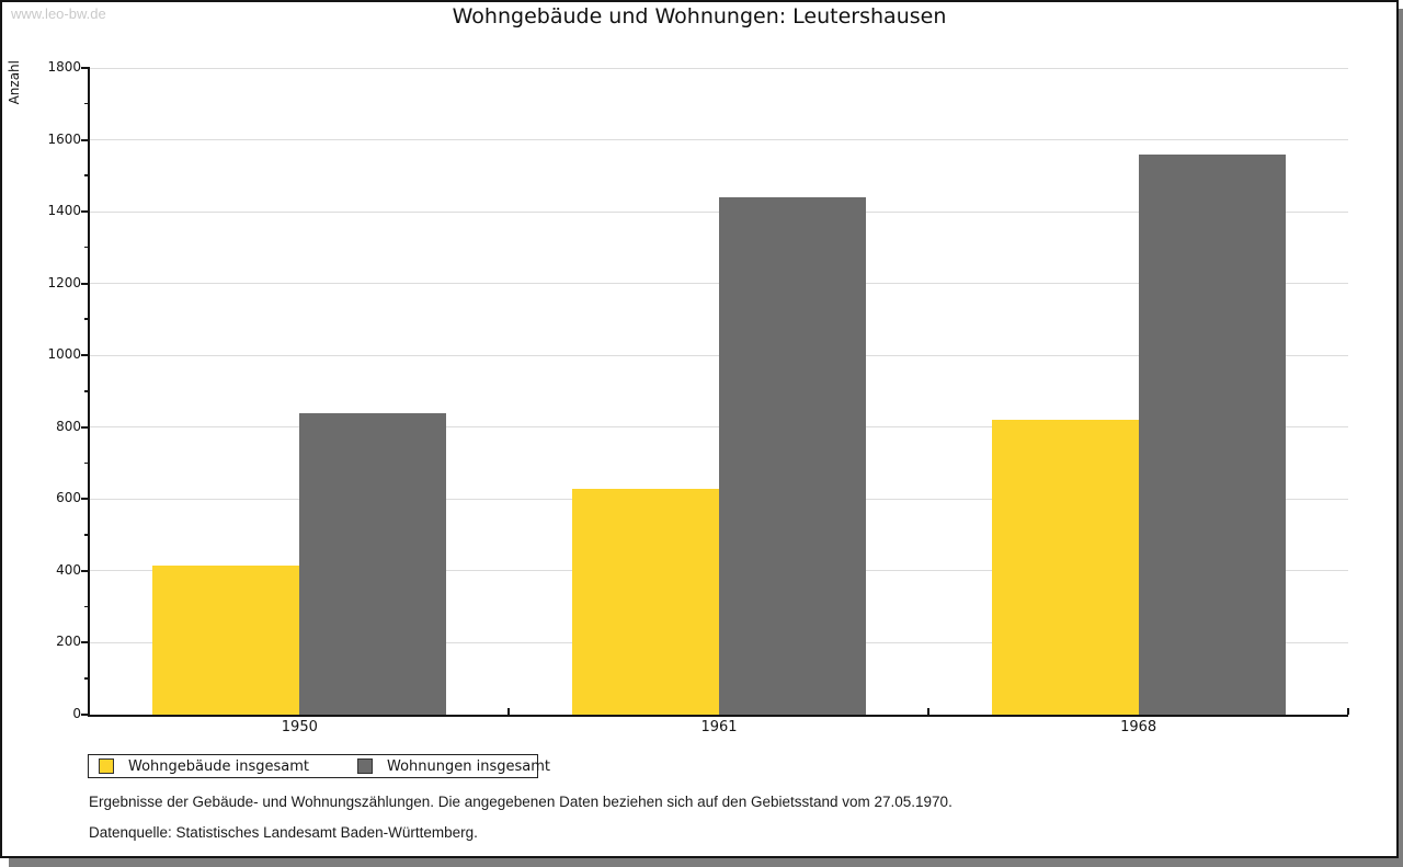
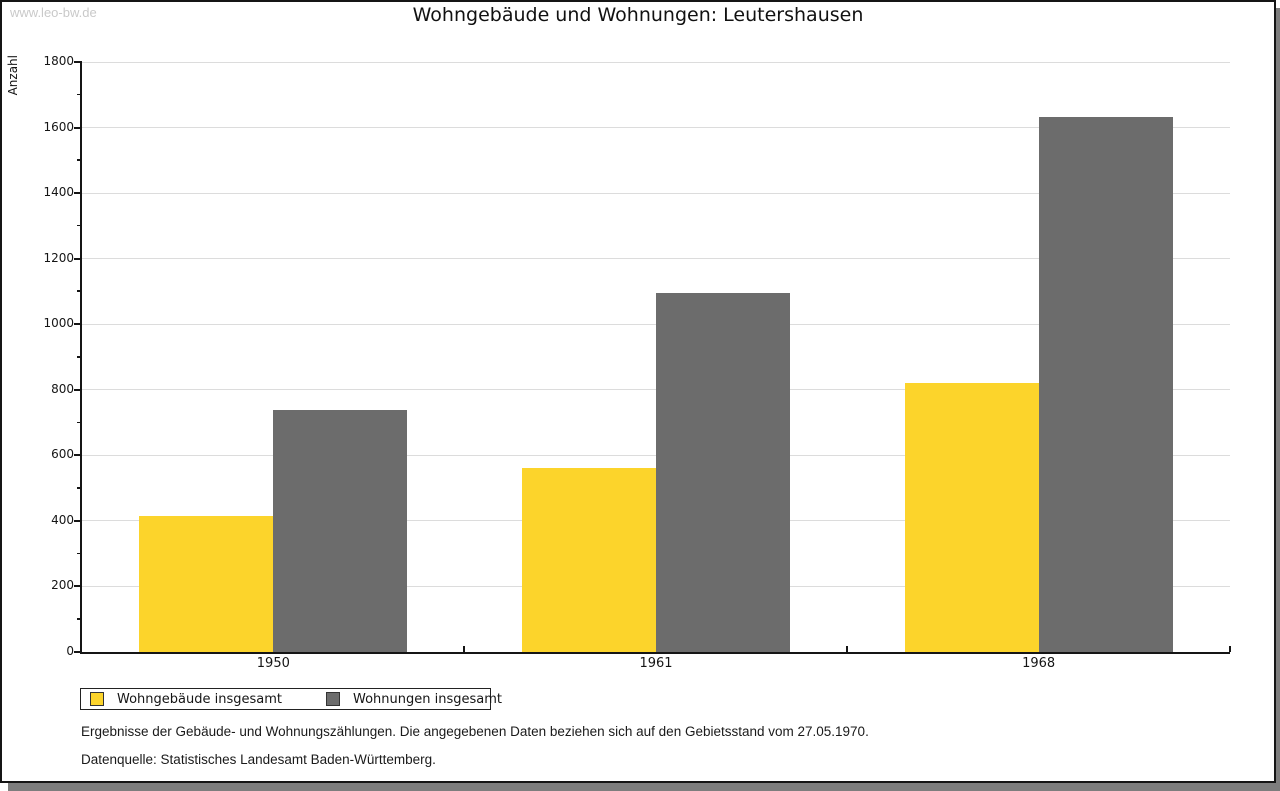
Wohnungen insgesamt/1950: 840 -> 740
Wohngebäude insgesamt/1961: 630 -> 560
Wohnungen insgesamt/1961: 1440 -> 1100
Wohnungen insgesamt/1968: 1560 -> 1630
